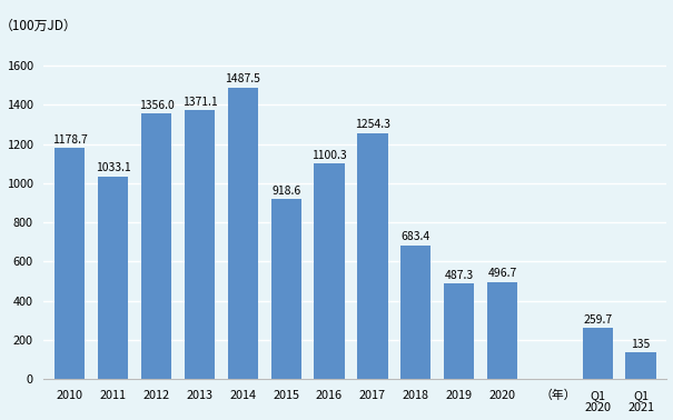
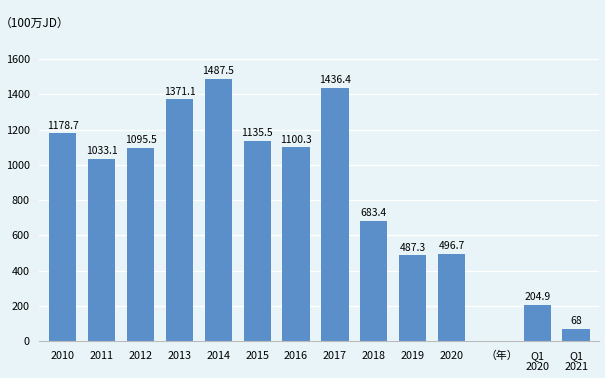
2012: 1356.0 -> 1095.5
2015: 918.6 -> 1135.5
2017: 1254.3 -> 1436.4
Q1 2020: 259.7 -> 204.9
Q1 2021: 135 -> 68
